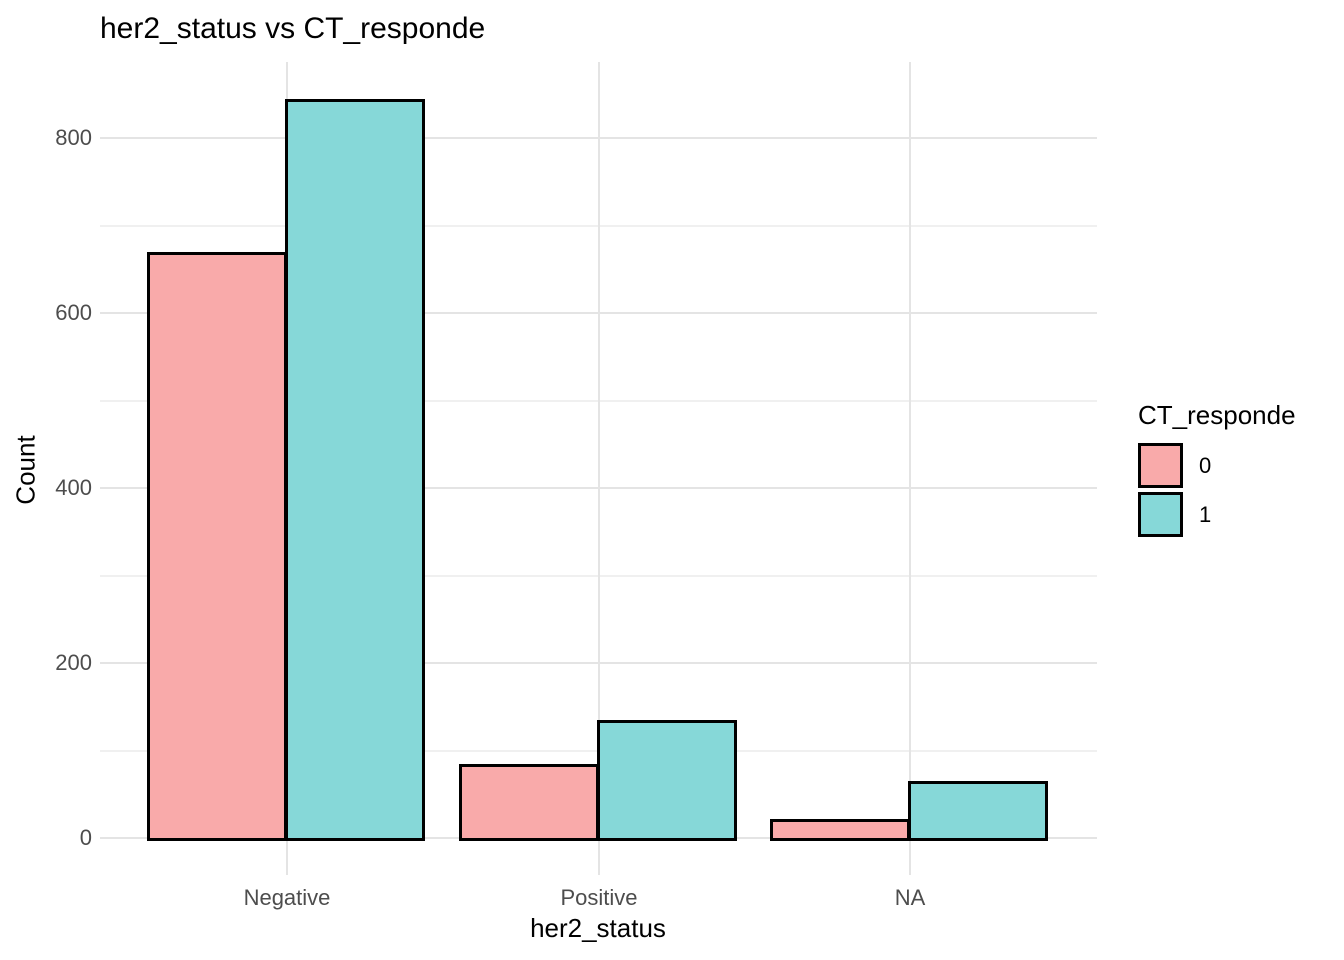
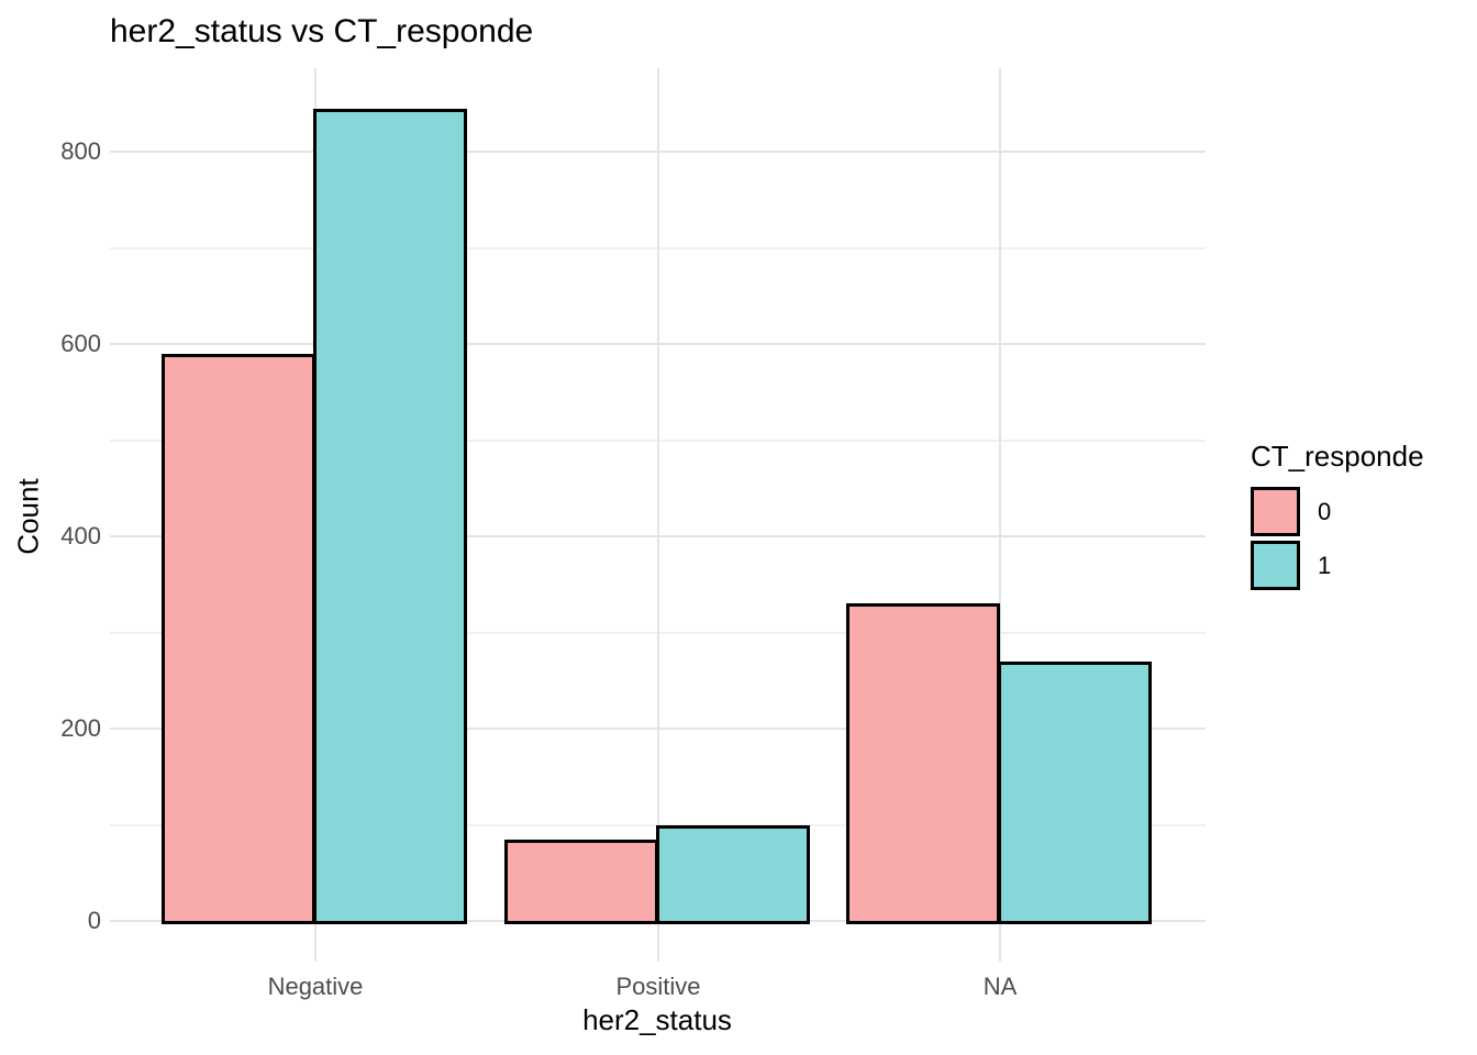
0/Negative: 670 -> 590
1/Positive: 140 -> 100
0/NA: 20 -> 330
1/NA: 60 -> 270
